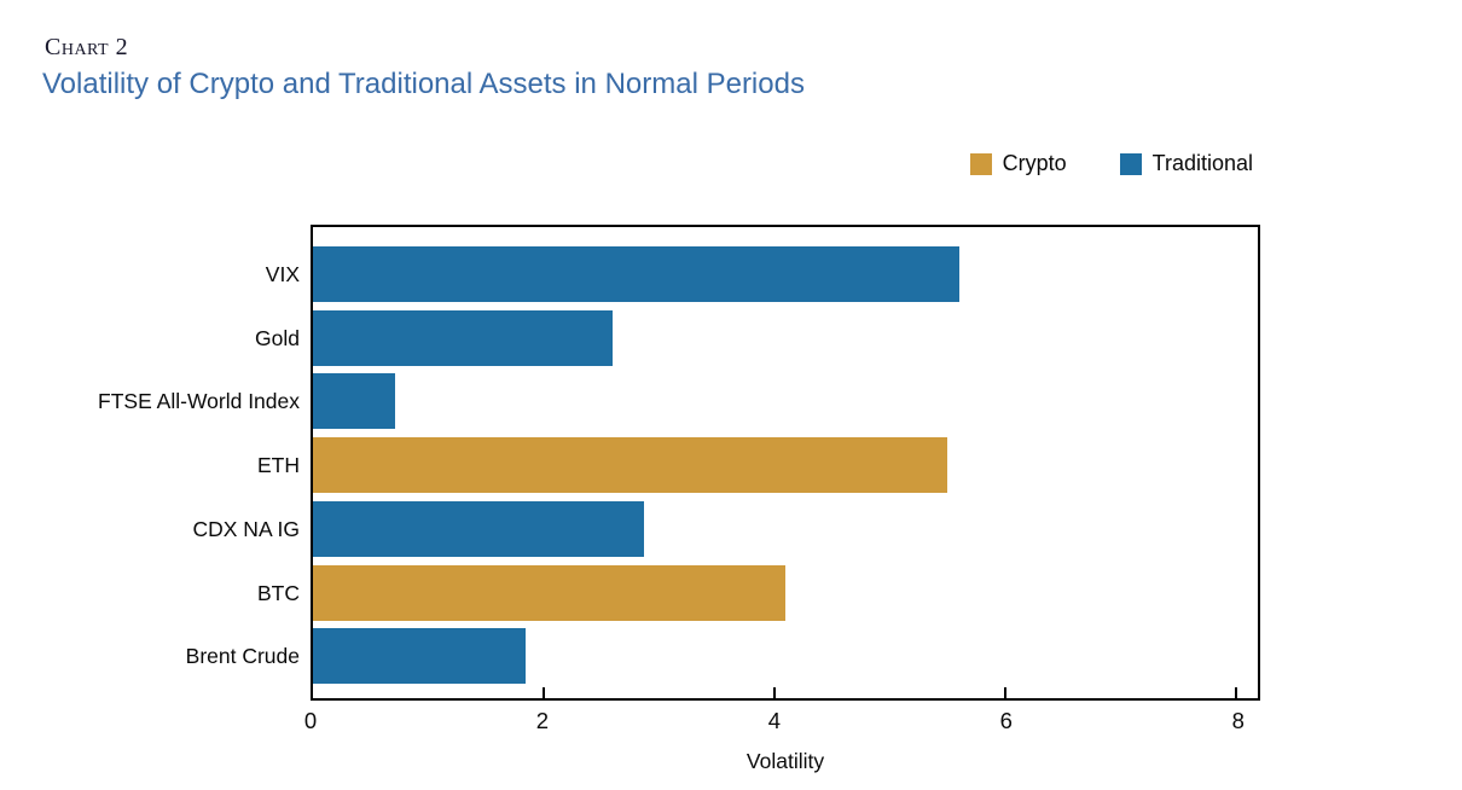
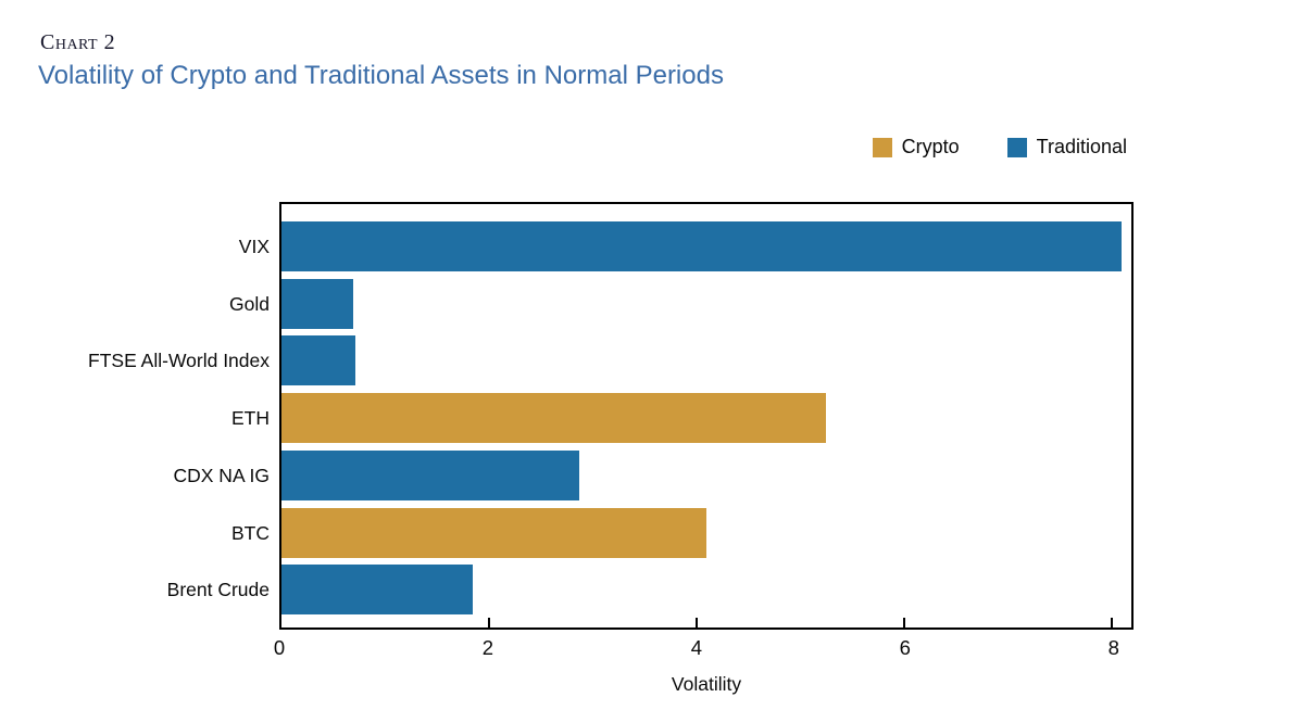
VIX: 5.6 -> 8.1
Gold: 2.6 -> 0.7
ETH: 5.5 -> 5.2
